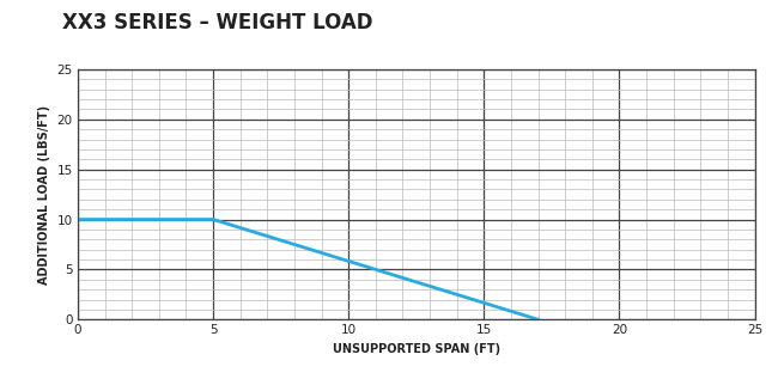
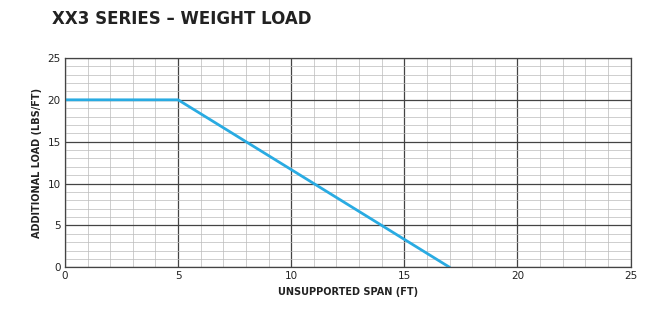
0: 10 -> 20
5: 10 -> 20
